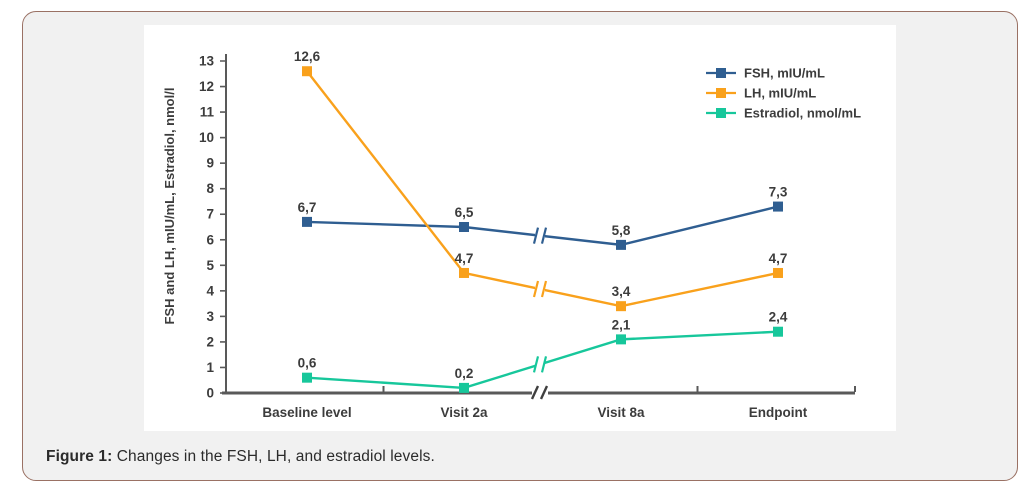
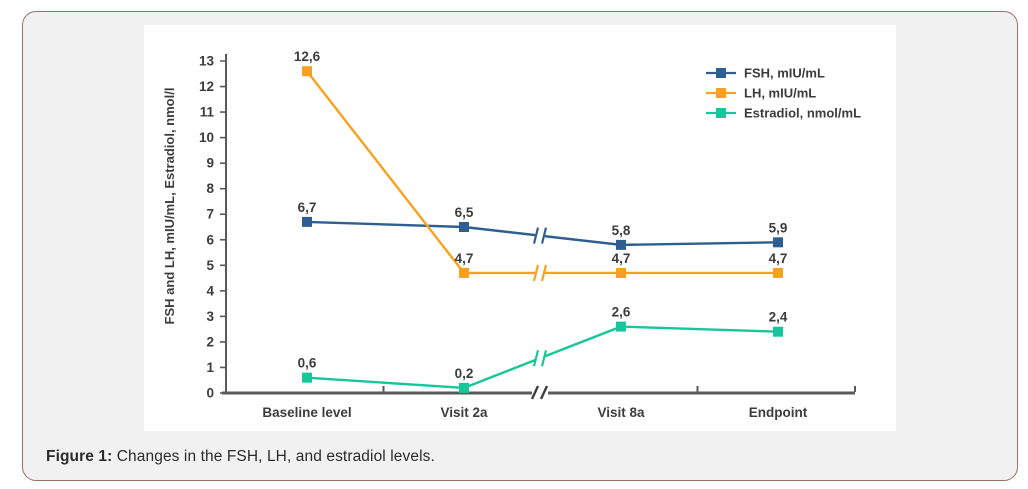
LH, mIU/mL/Visit 8a: 3,4 -> 4,7
Estradiol, nmol/mL/Visit 8a: 2,1 -> 2,6
FSH, mIU/mL/Endpoint: 7,3 -> 5,9
